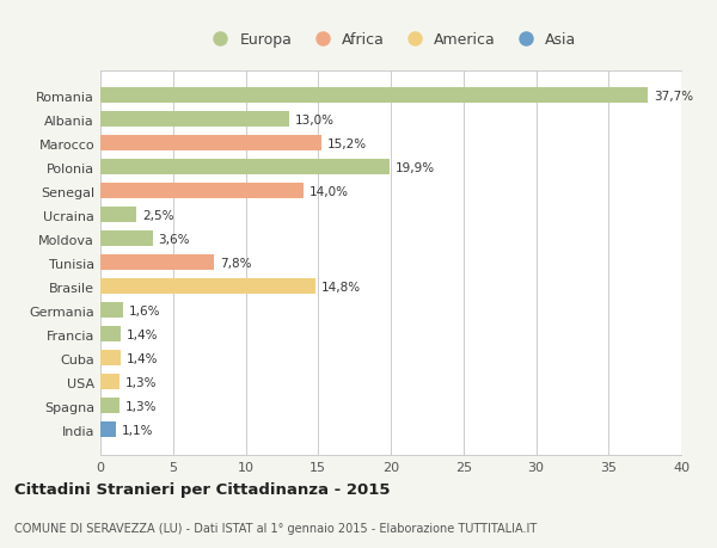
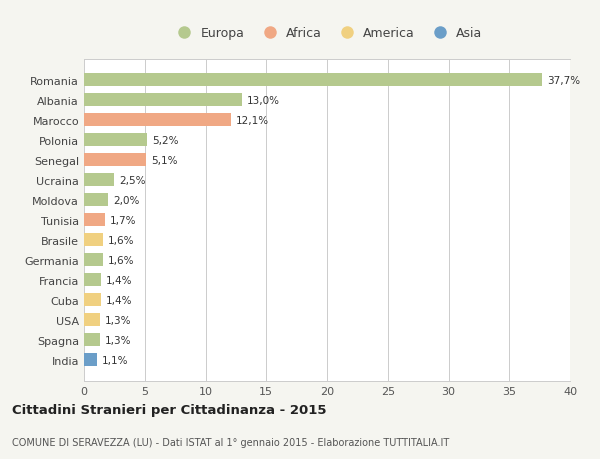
Marocco: 15,2% -> 12,1%
Polonia: 19,9% -> 5,2%
Senegal: 14,0% -> 5,1%
Moldova: 3,6% -> 2,0%
Tunisia: 7,8% -> 1,7%
Brasile: 14,8% -> 1,6%
